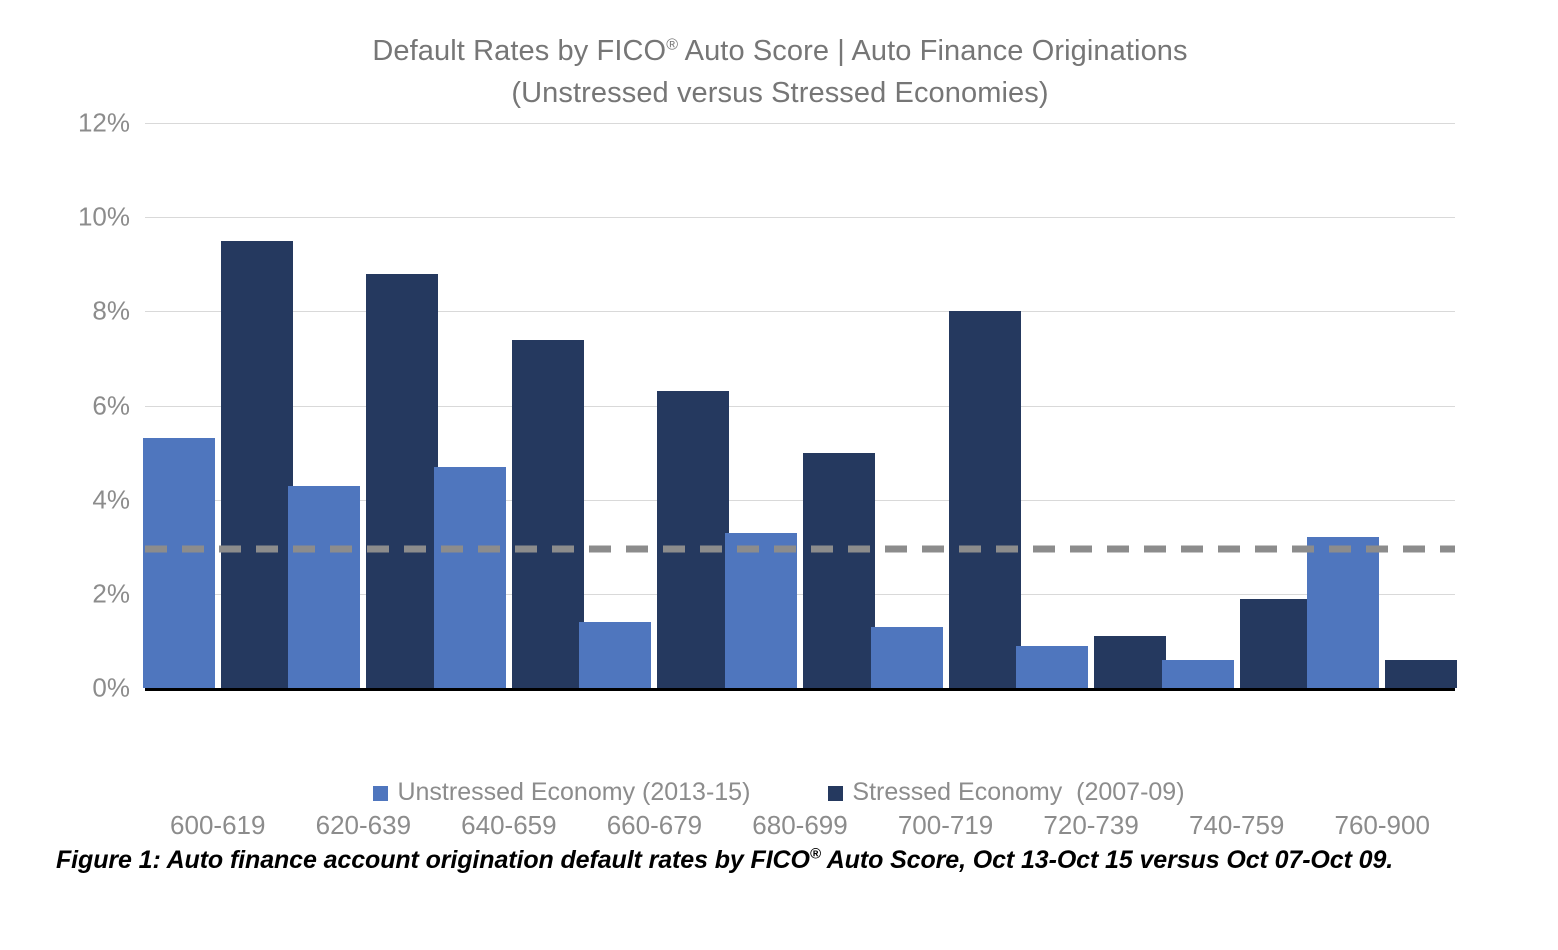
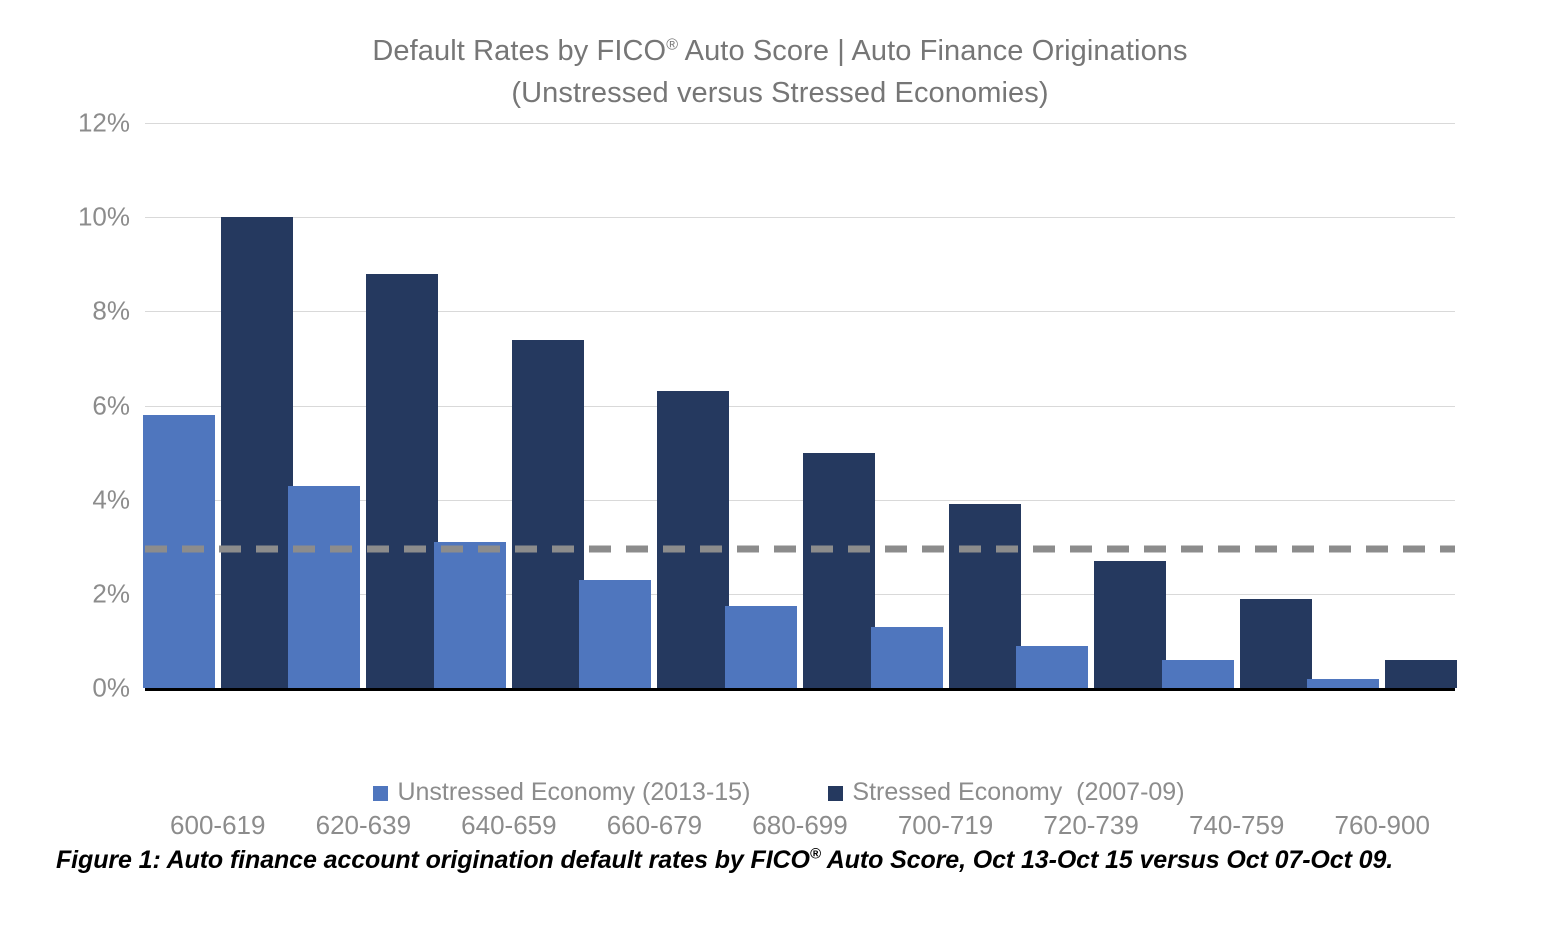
Unstressed Economy (2013-15)/600-619: 5.3% -> 5.8%
Stressed Economy (2007-09)/600-619: 9.5% -> 10.0%
Unstressed Economy (2013-15)/640-659: 4.7% -> 3.1%
Unstressed Economy (2013-15)/660-679: 1.4% -> 2.3%
Unstressed Economy (2013-15)/680-699: 3.3% -> 1.8%
Stressed Economy (2007-09)/700-719: 8.0% -> 3.9%
Stressed Economy (2007-09)/720-739: 1.1% -> 2.7%
Unstressed Economy (2013-15)/760-900: 3.2% -> 0.2%
